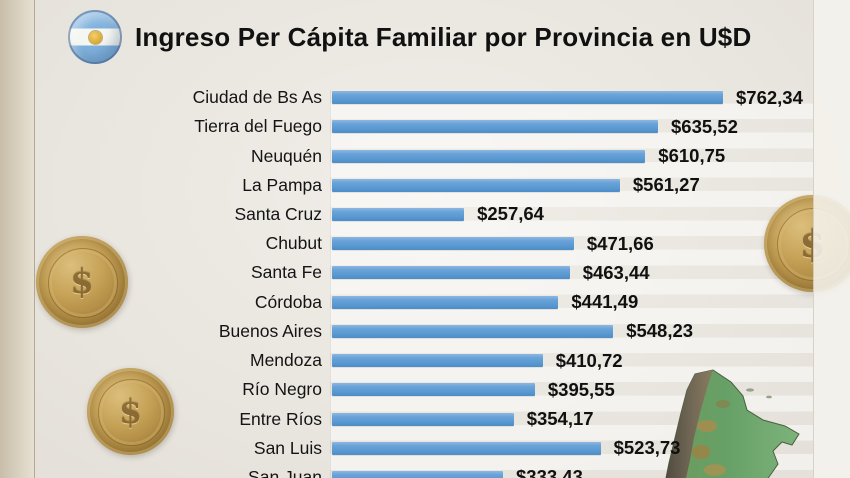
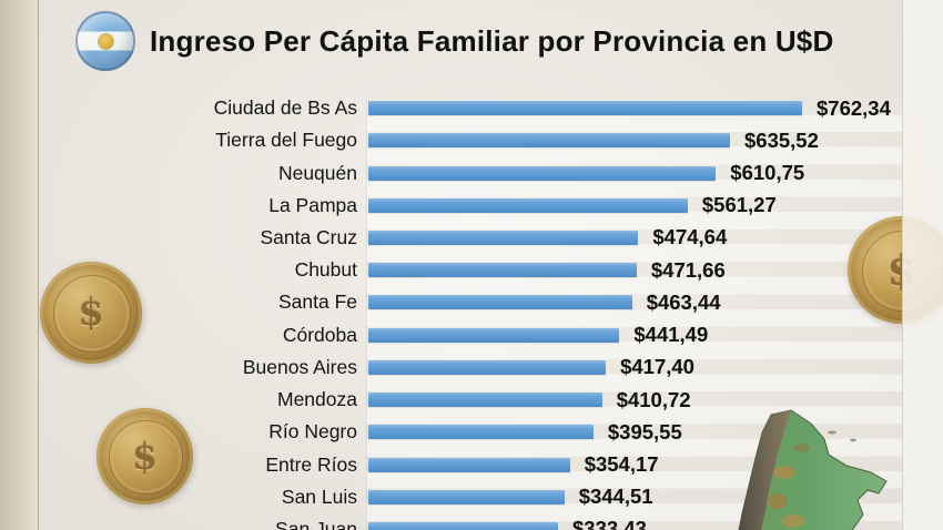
Santa Cruz: $257,64 -> $474,64
Buenos Aires: $548,23 -> $417,40
San Luis: $523,73 -> $344,51
